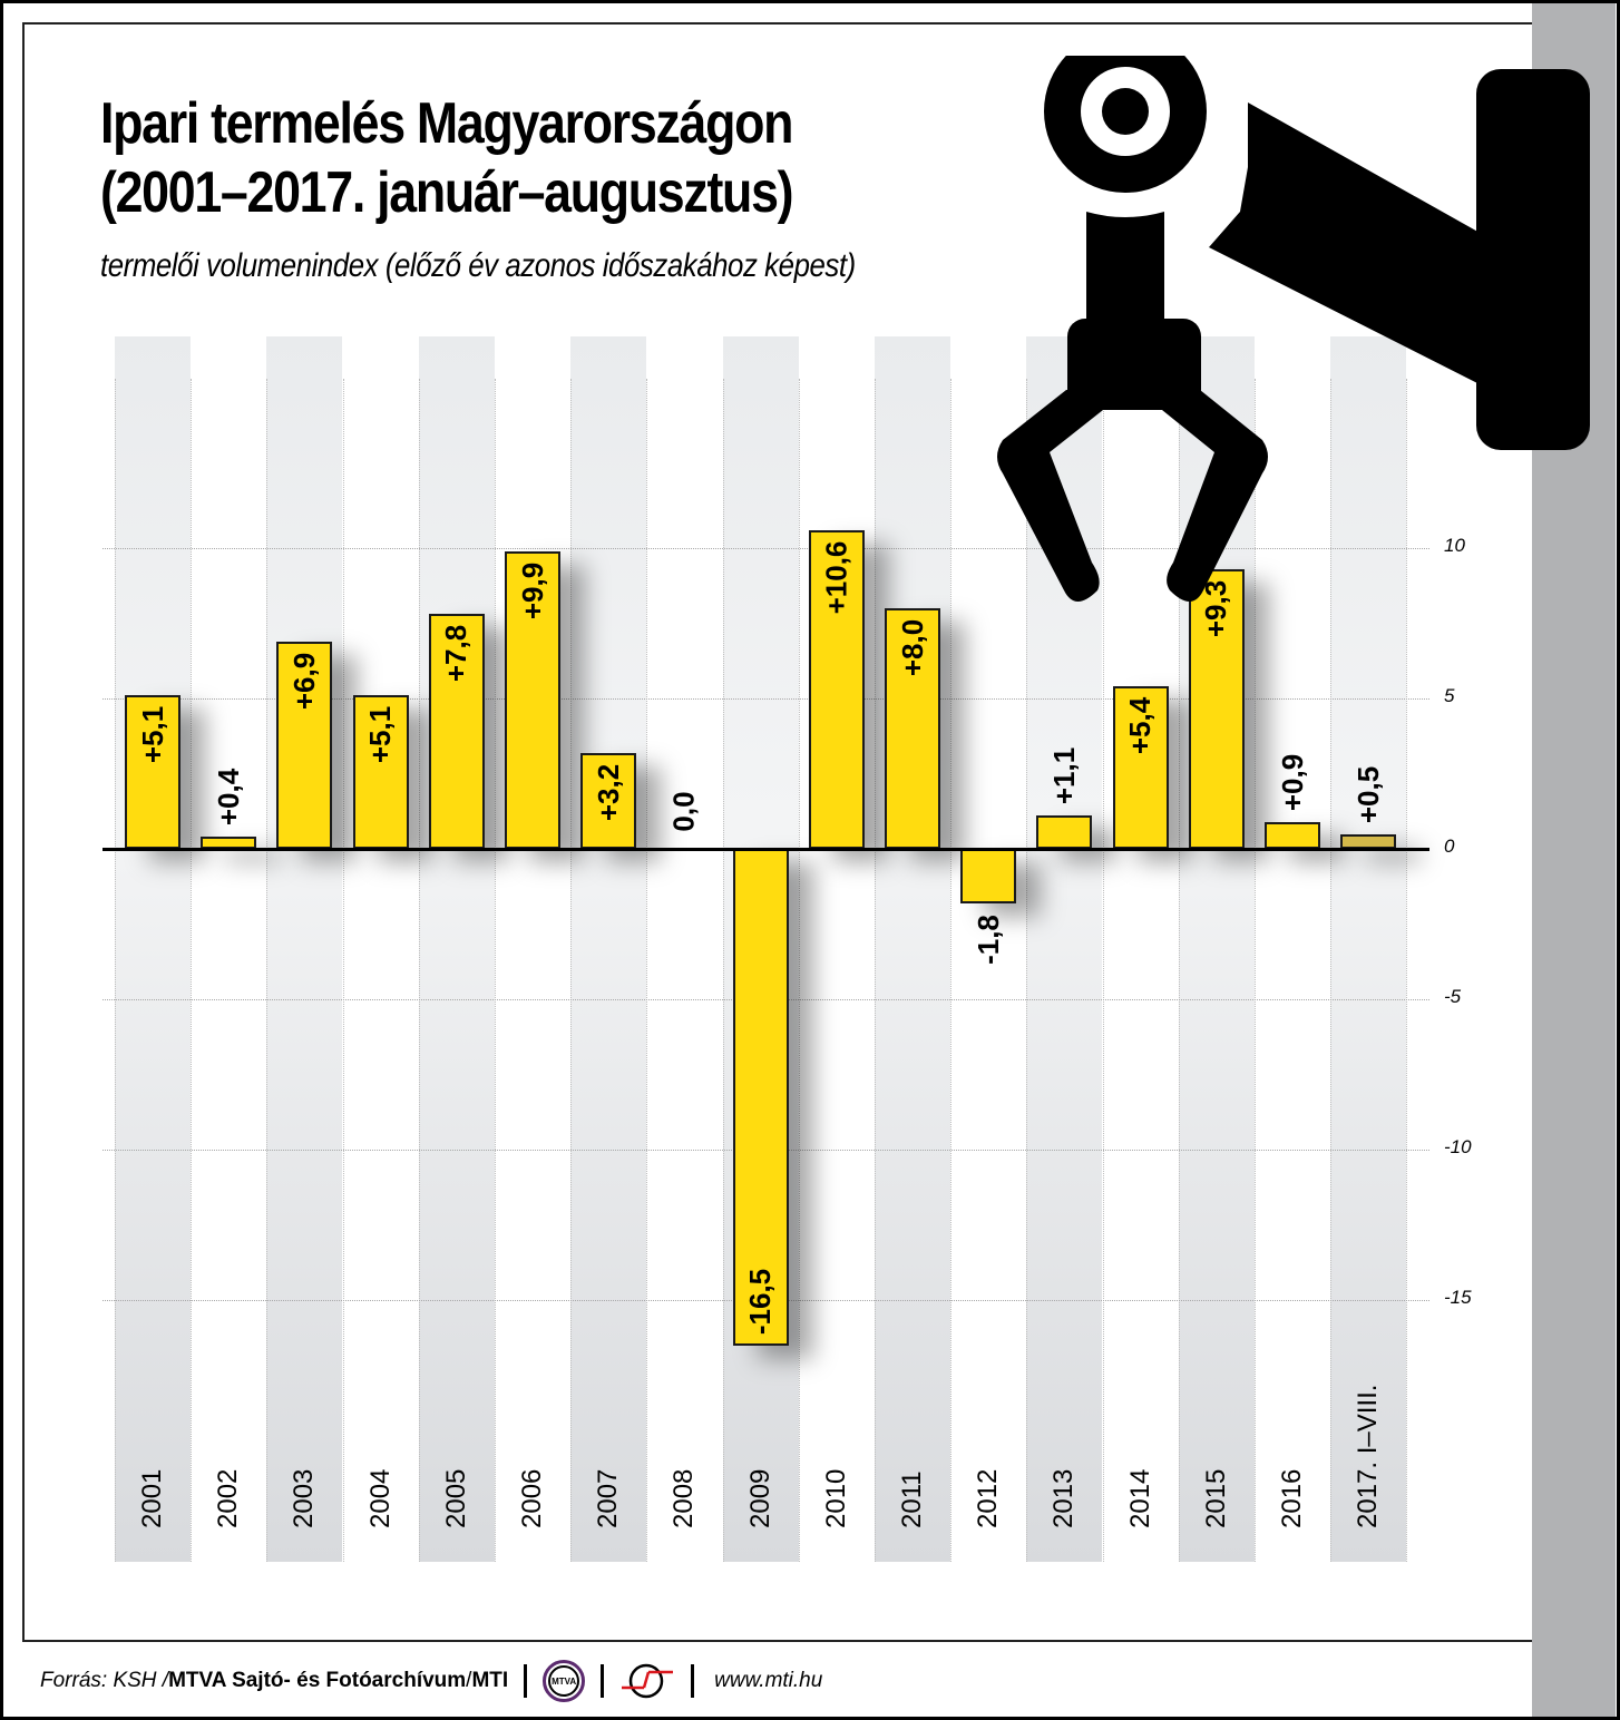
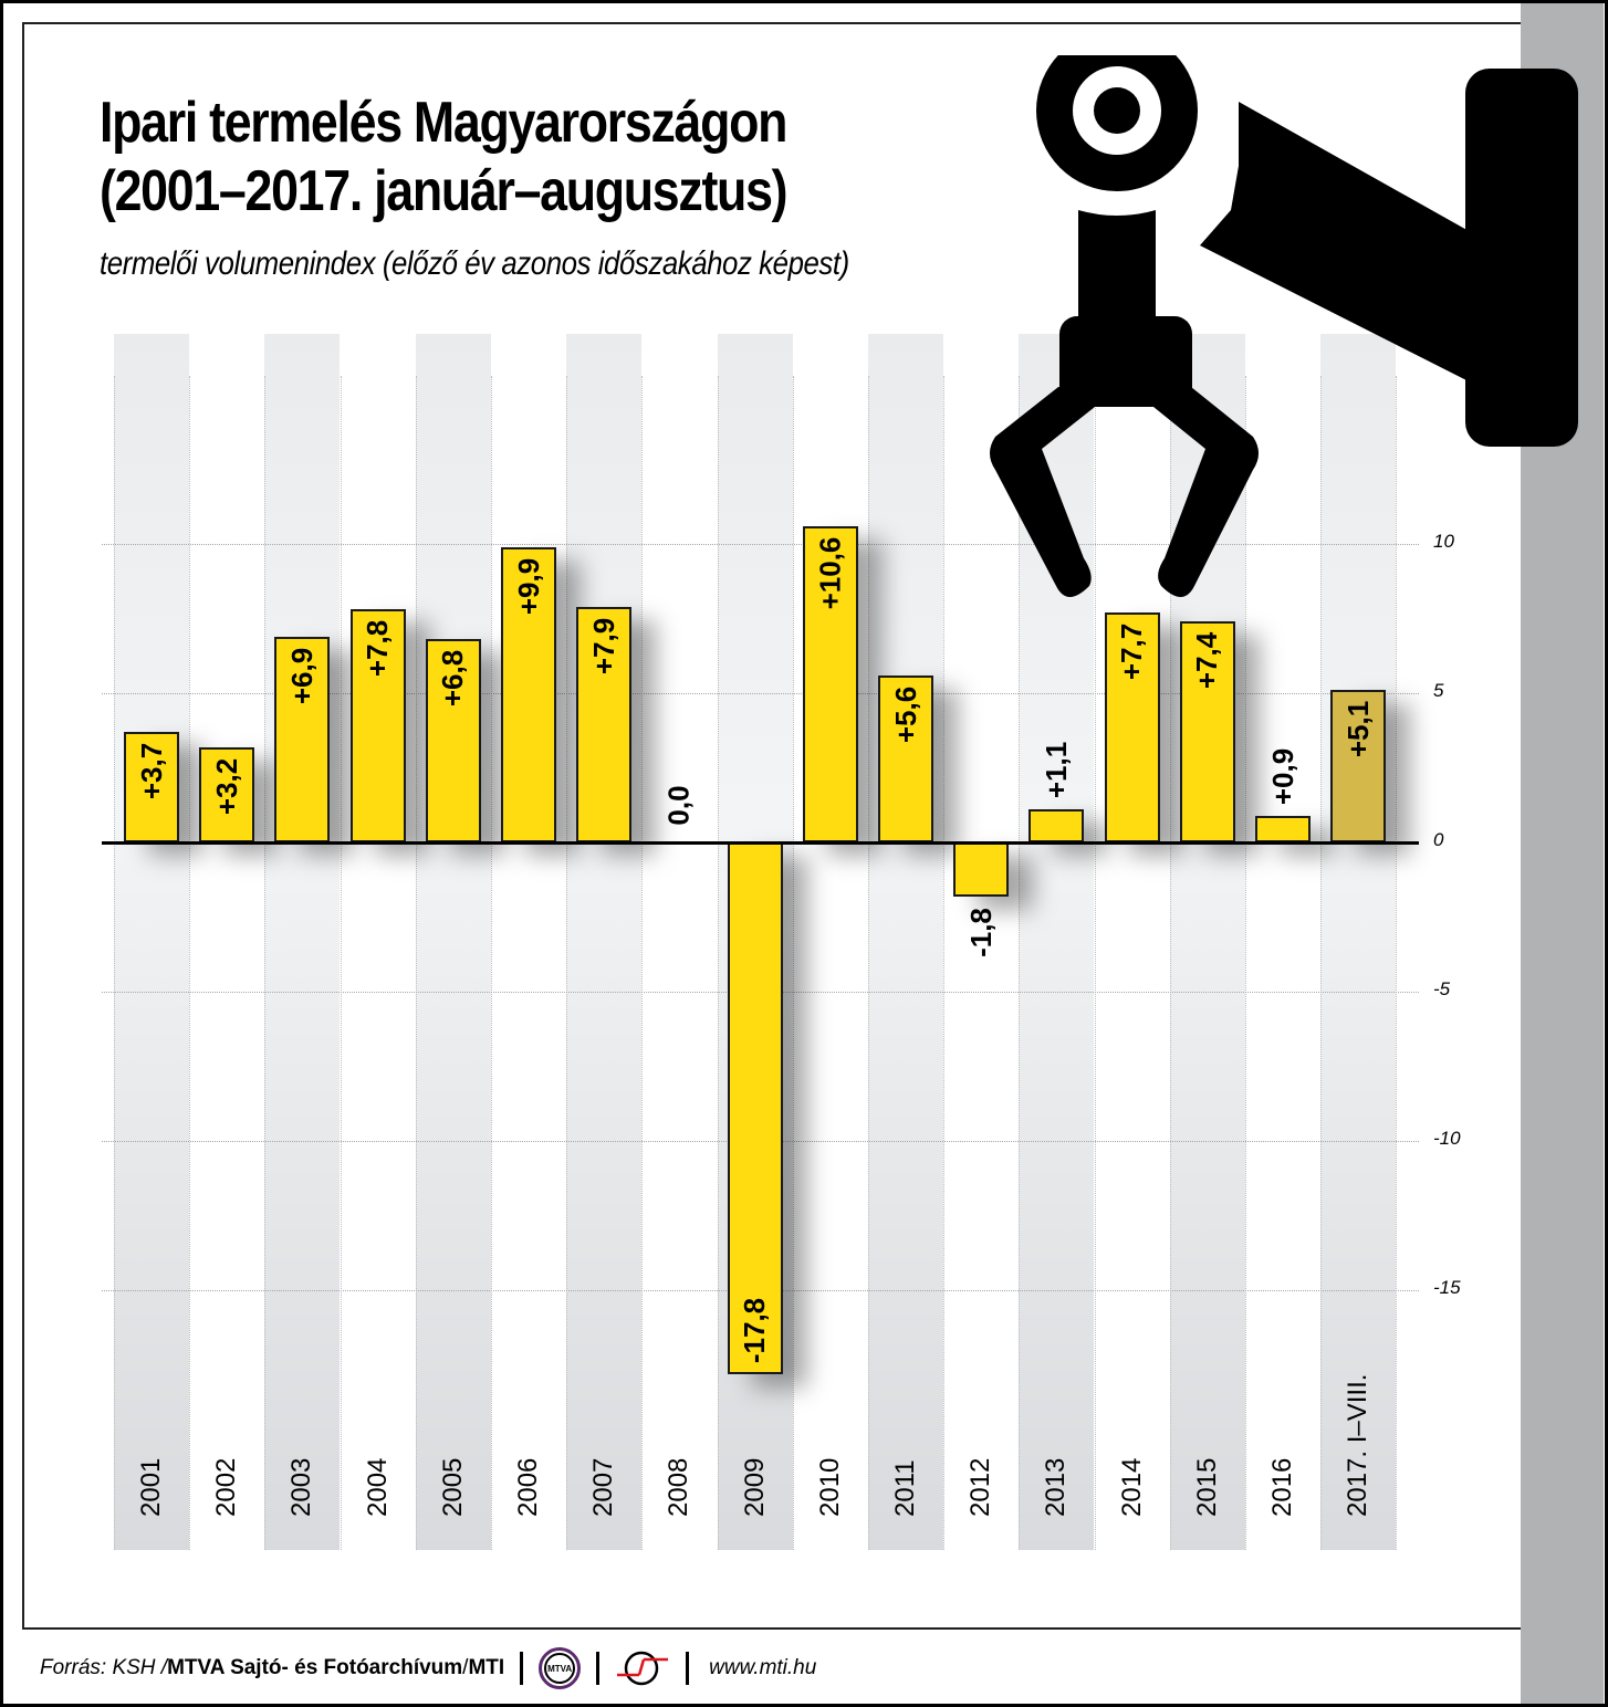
2001: +5,1 -> +3,7
2002: +0,4 -> +3,2
2004: +5,1 -> +7,8
2005: +7,8 -> +6,8
2007: +3,2 -> +7,9
2009: -16,5 -> -17,8
2011: +8,0 -> +5,6
2014: +5,4 -> +7,7
2015: +9,3 -> +7,4
2017. I–VIII.: +0,5 -> +5,1
